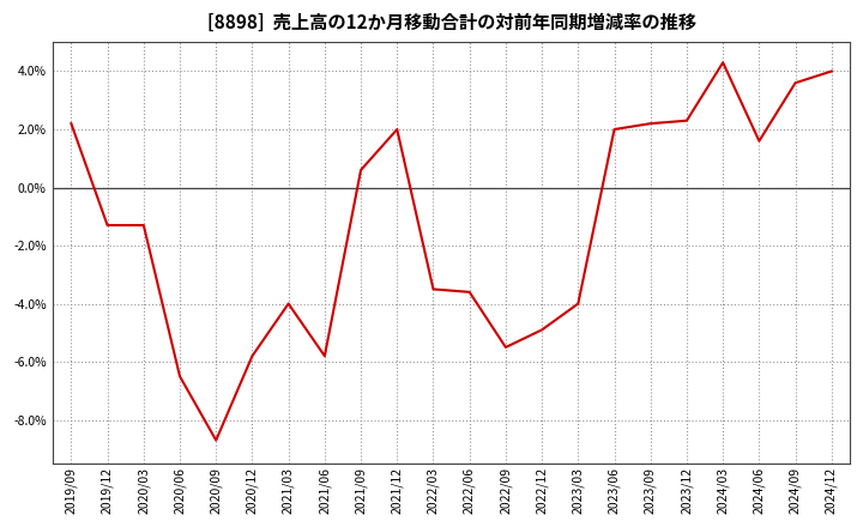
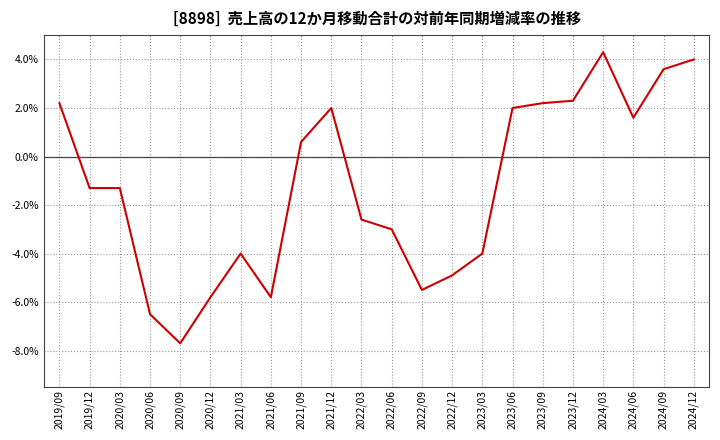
2020/09: -8.7% -> -7.7%
2022/03: -3.5% -> -2.6%
2022/06: -3.6% -> -3.0%
